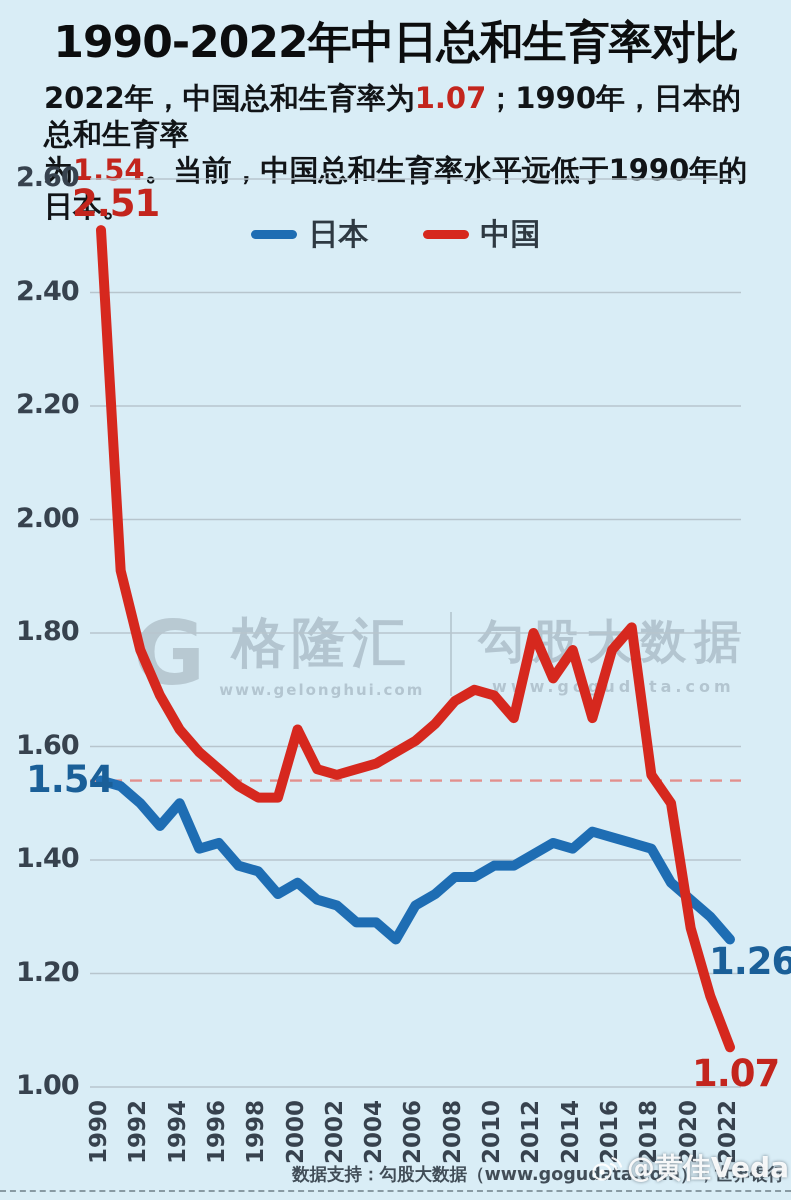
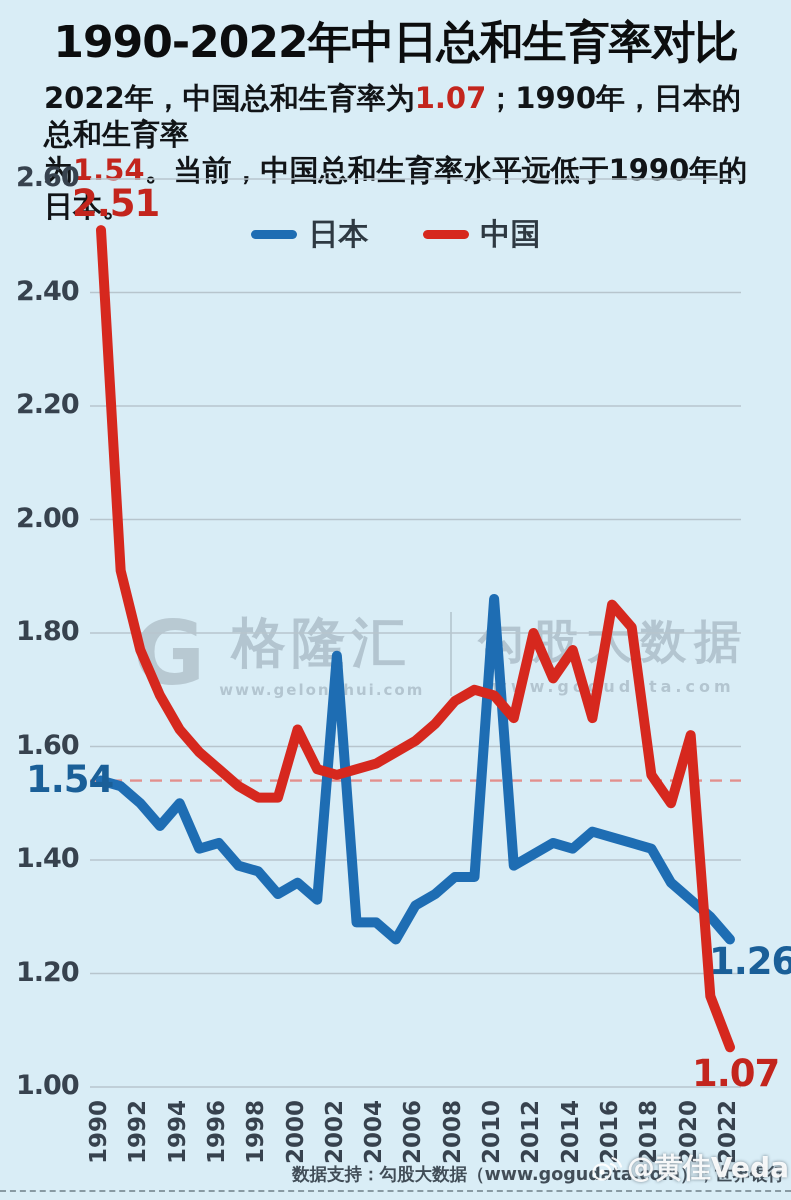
日本/2002: 1.32 -> 1.76
日本/2010: 1.39 -> 1.86
中国/2016: 1.77 -> 1.85
中国/2020: 1.28 -> 1.62
